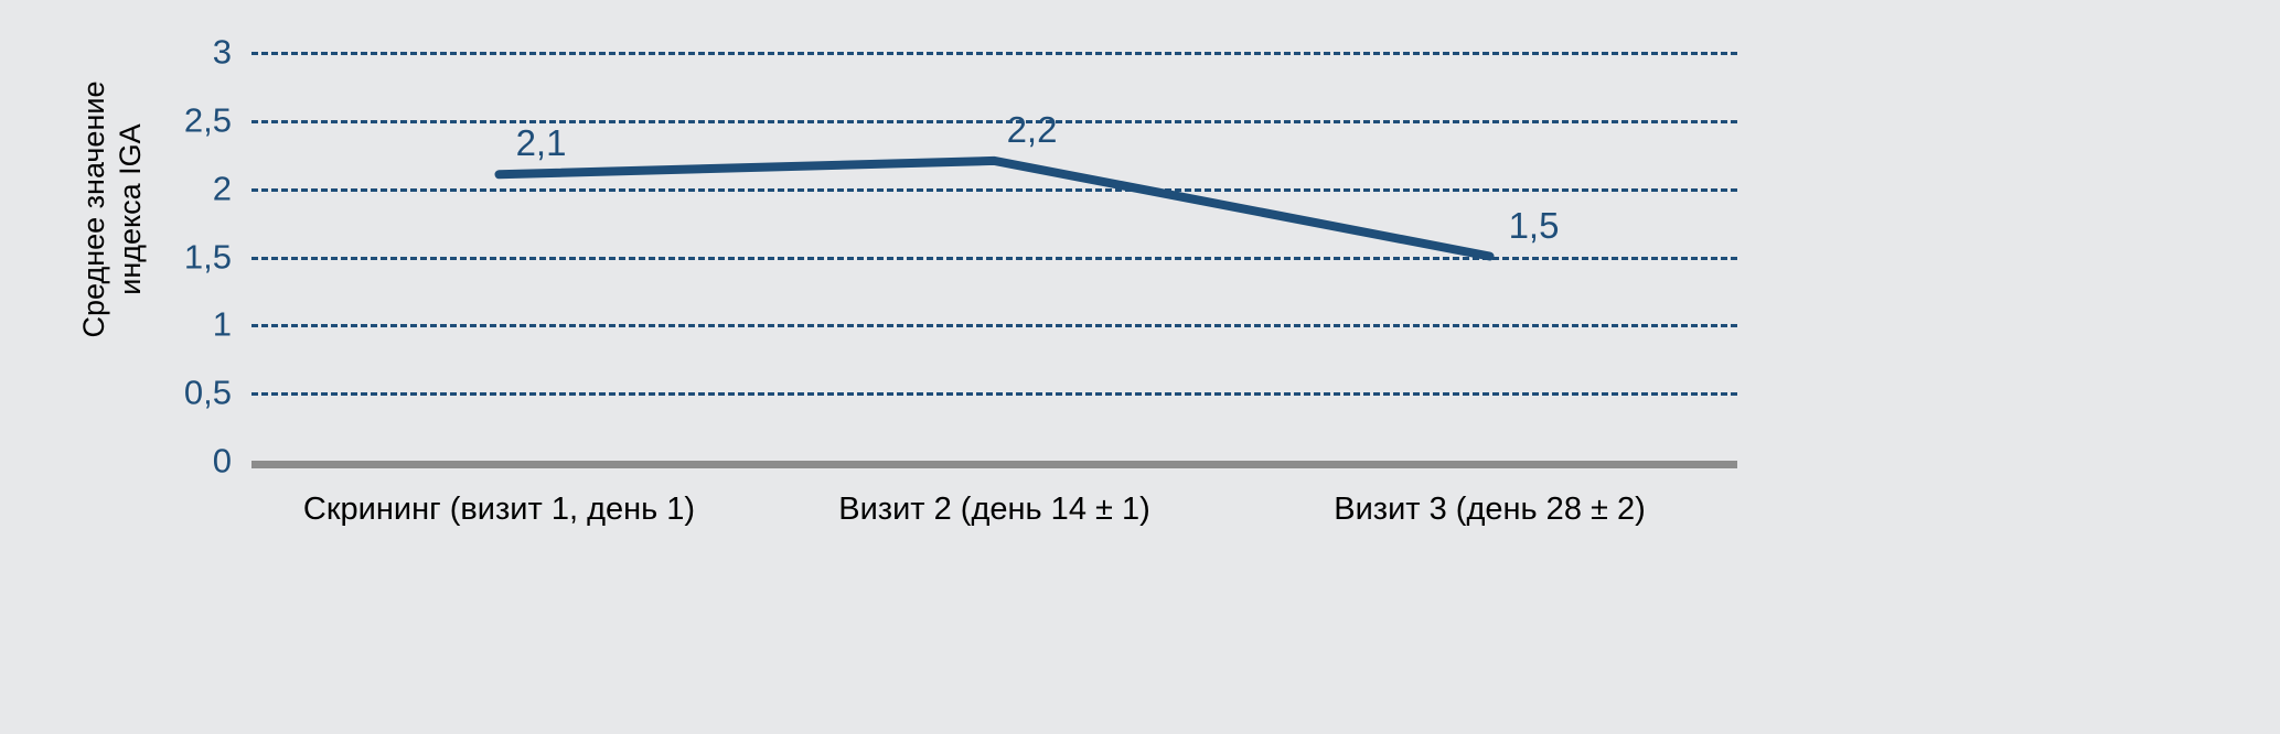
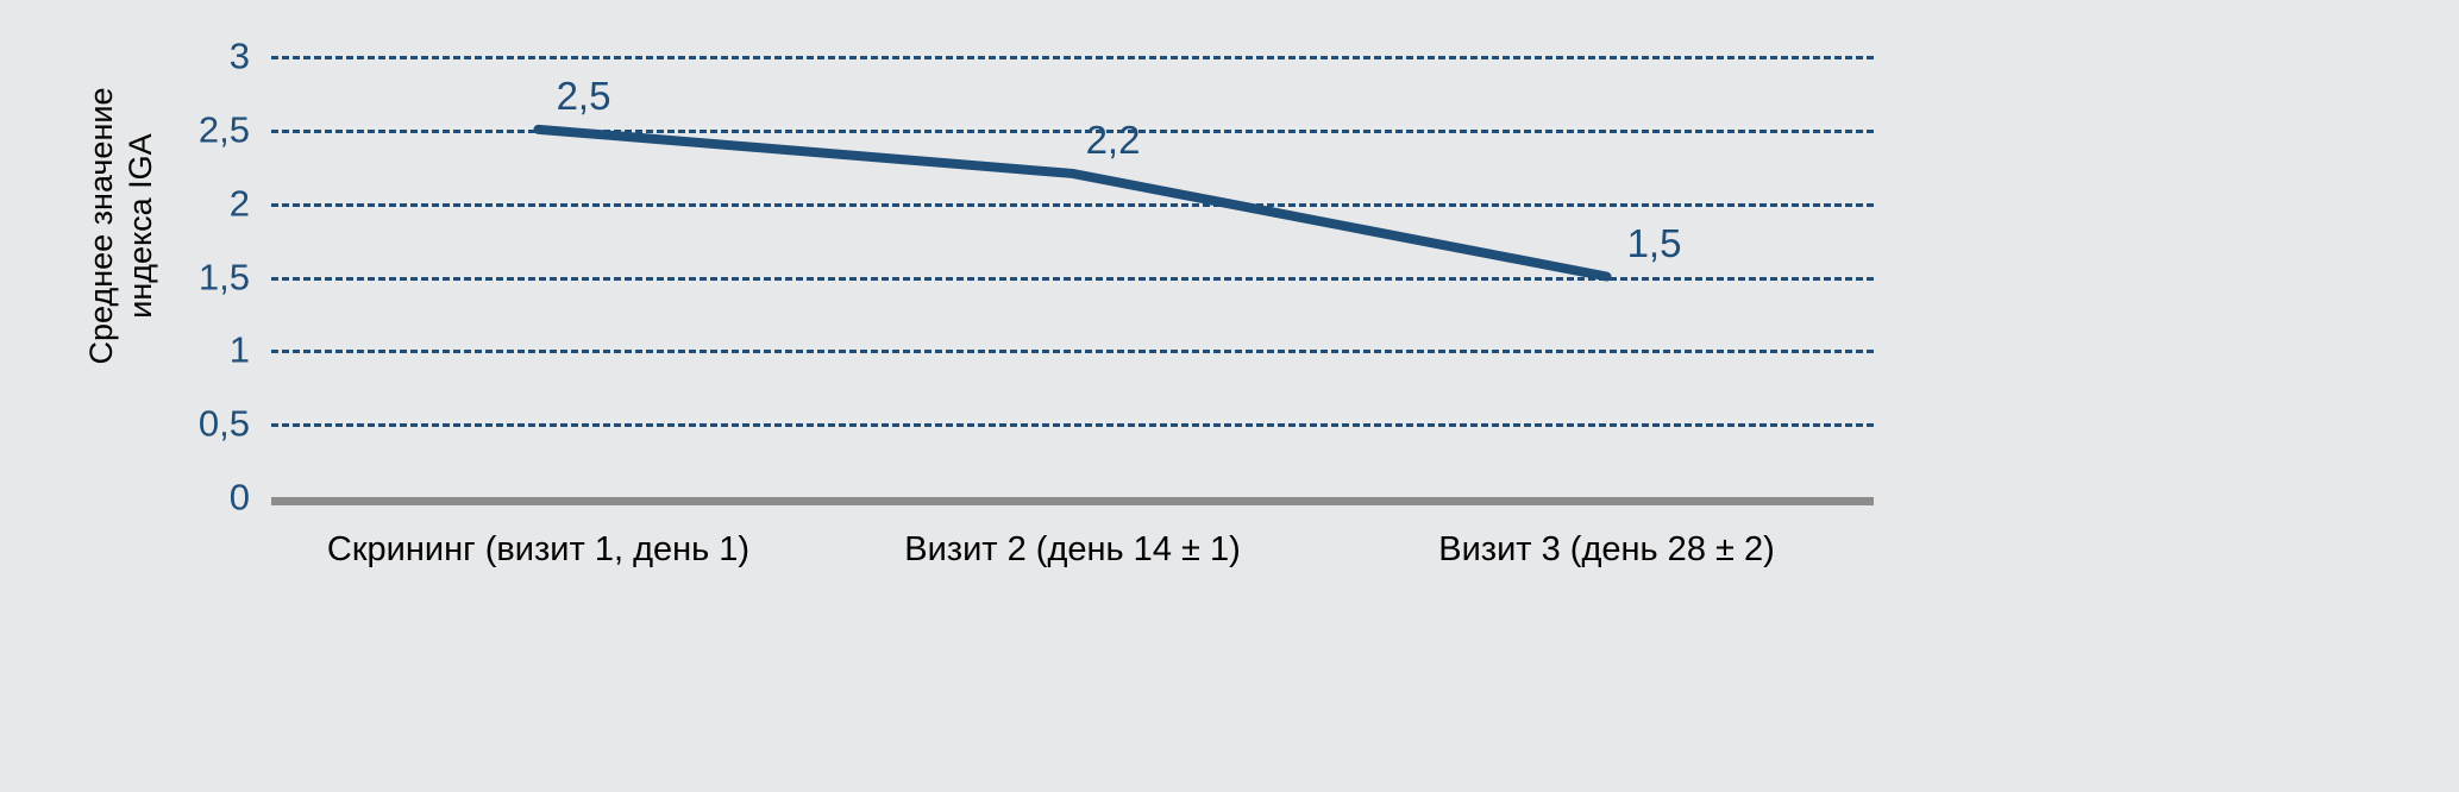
Скрининг (визит 1, день 1): 2,1 -> 2,5
